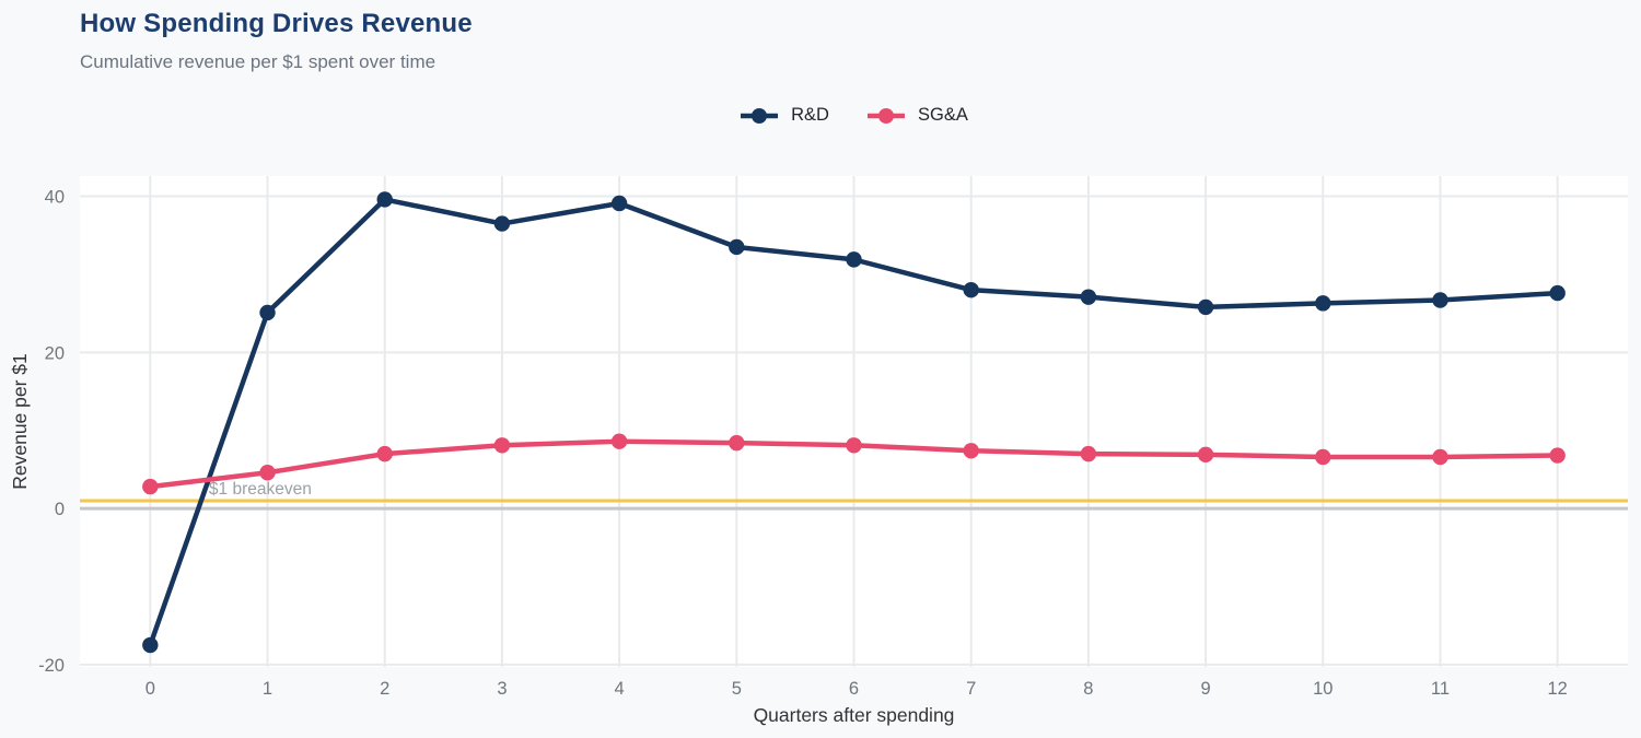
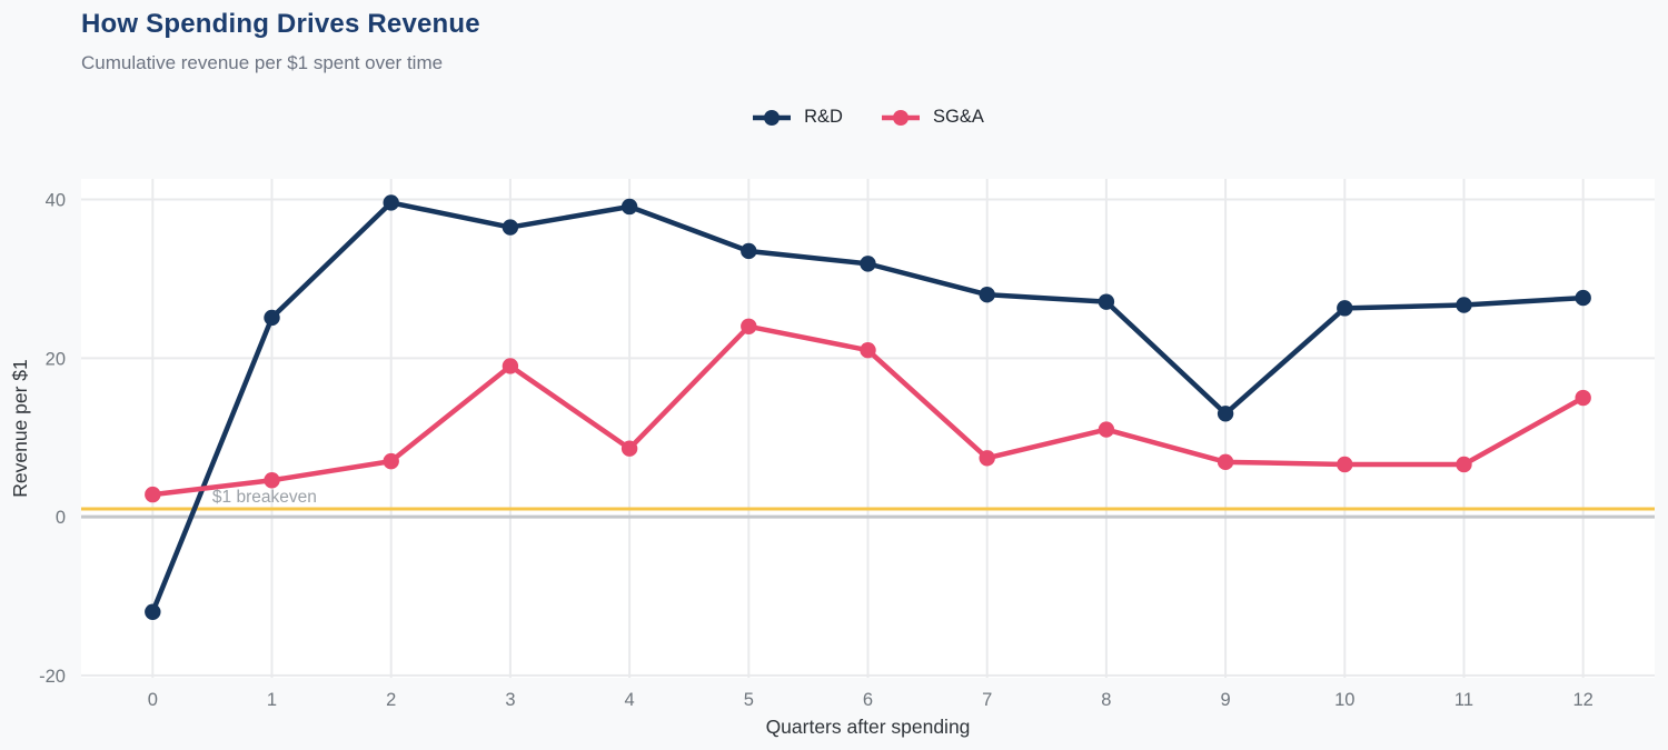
R&D/0: -18 -> -12
SG&A/3: 8 -> 19
SG&A/5: 8 -> 24
SG&A/6: 8 -> 21
SG&A/8: 7 -> 11
R&D/9: 26 -> 13
SG&A/12: 7 -> 15
